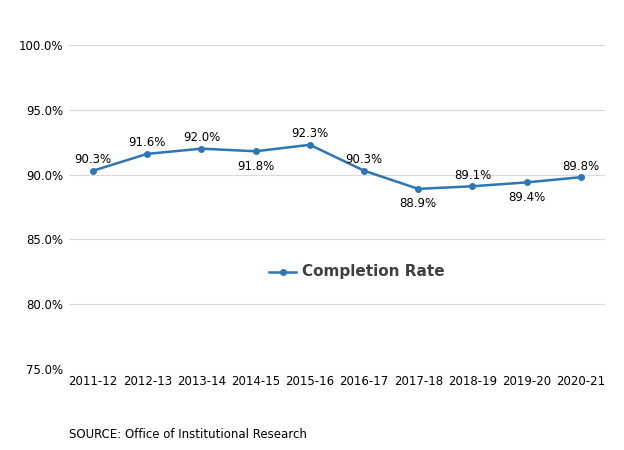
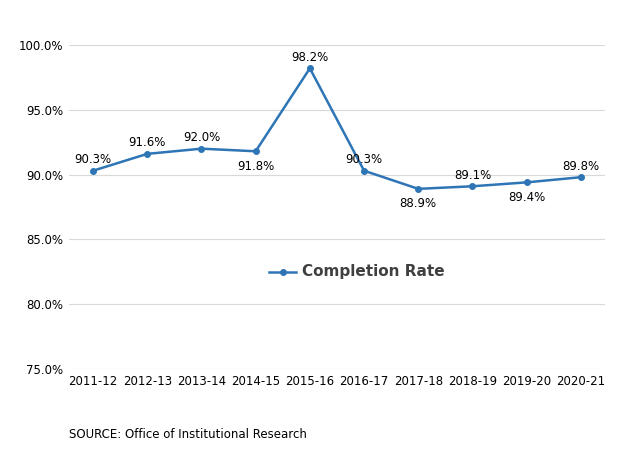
2015-16: 92.3% -> 98.2%
